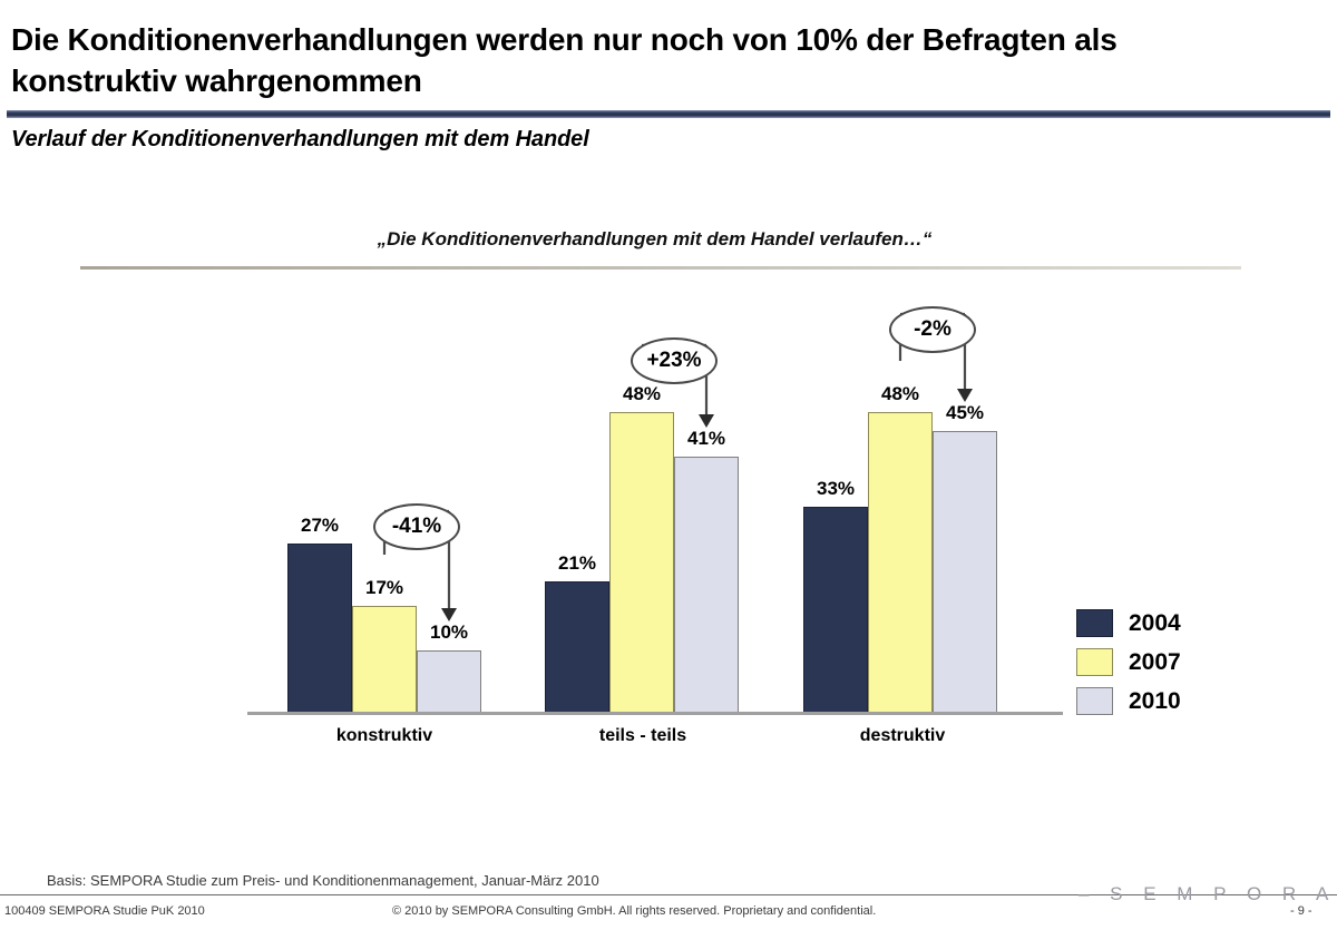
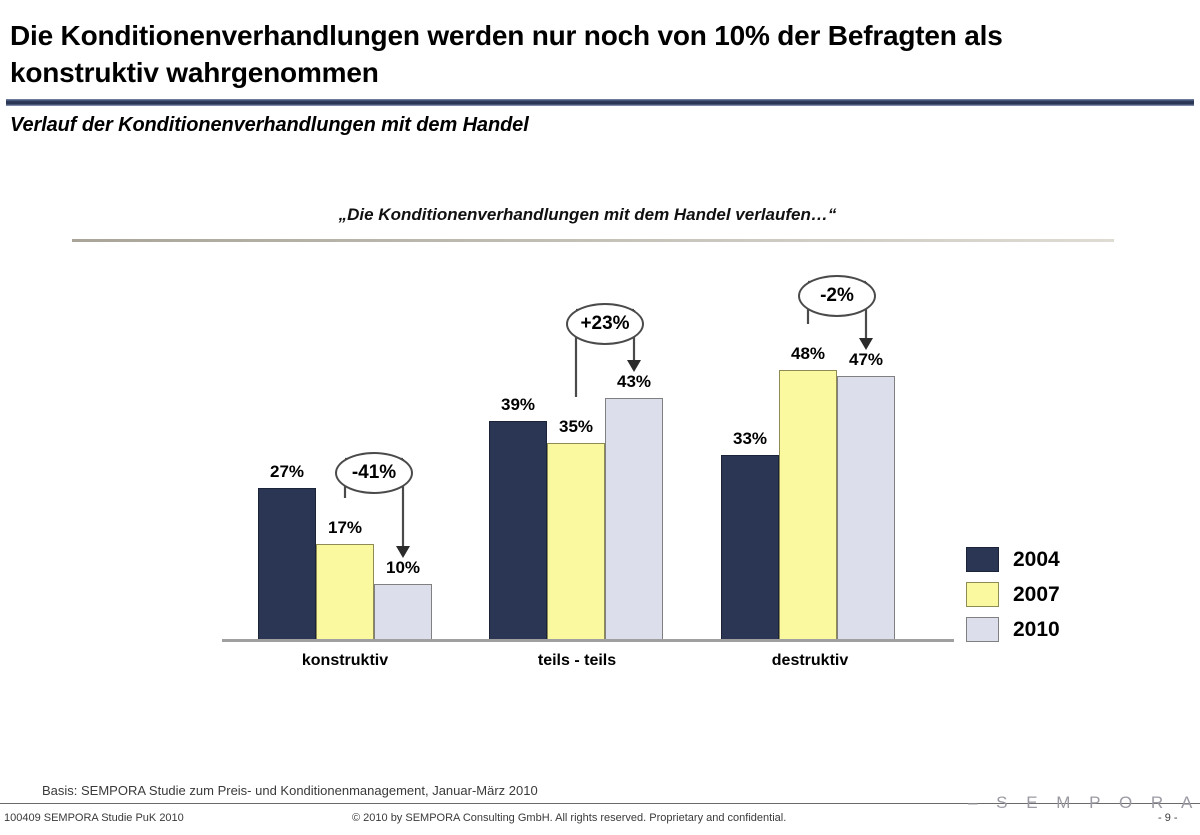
2004/teils - teils: 21% -> 39%
2007/teils - teils: 48% -> 35%
2010/teils - teils: 41% -> 43%
2010/destruktiv: 45% -> 47%
